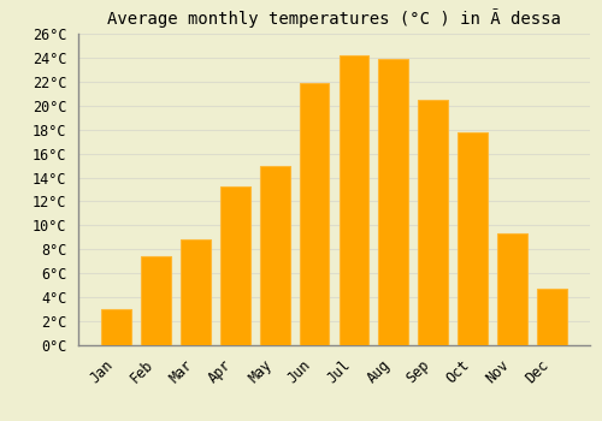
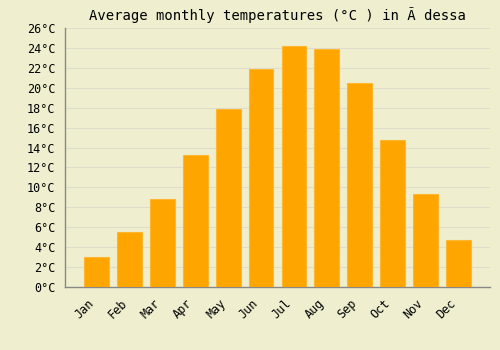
Feb: 7.4°C -> 5.5°C
May: 15.0°C -> 17.9°C
Oct: 17.8°C -> 14.8°C
